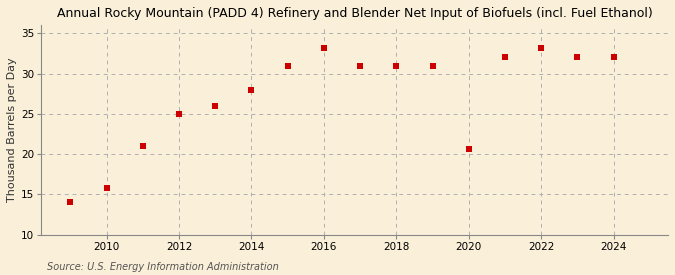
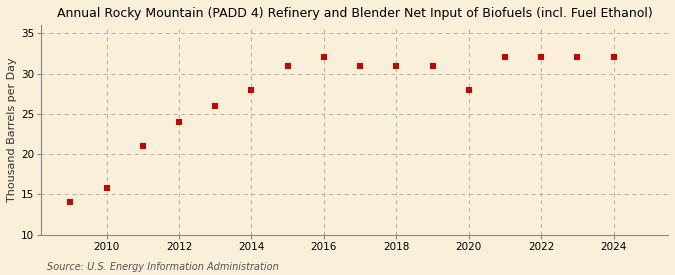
2012: 25.0 -> 24.0
2016: 33.2 -> 32.0
2020: 20.6 -> 28.0
2022: 33.2 -> 32.0
